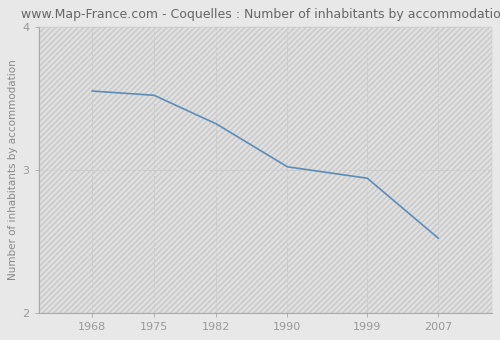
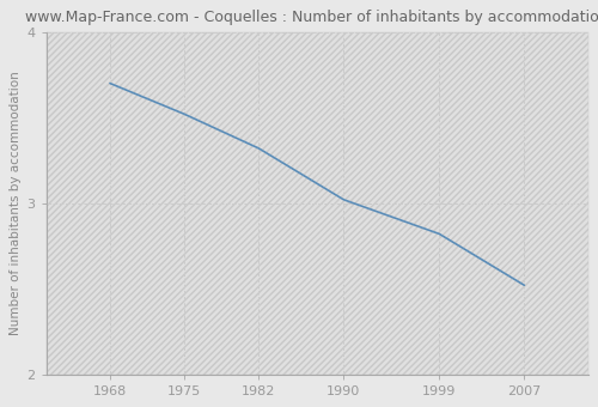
1968: 3.55 -> 3.70
1999: 2.94 -> 2.82
